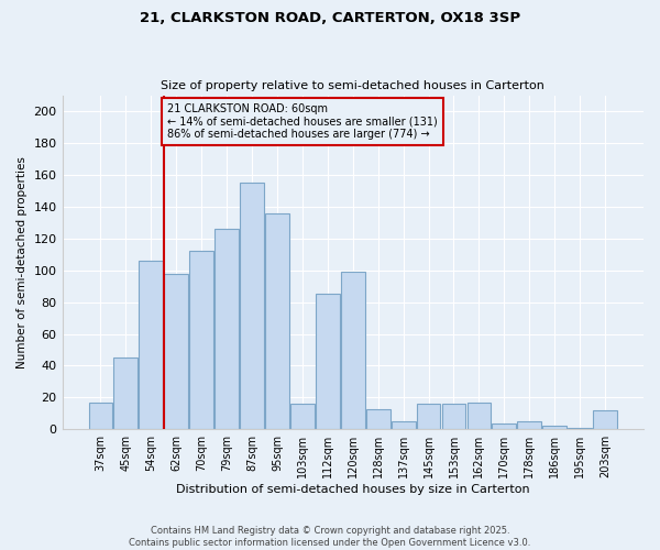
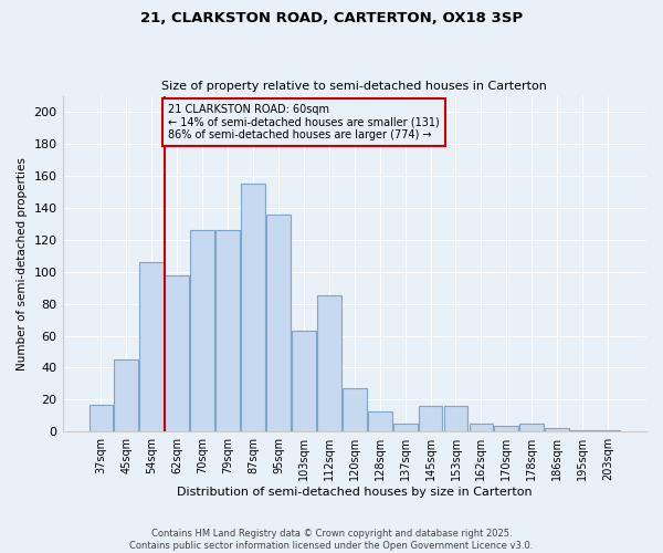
70sqm: 112 -> 126
103sqm: 16 -> 63
120sqm: 99 -> 27
162sqm: 17 -> 5
203sqm: 12 -> 1
